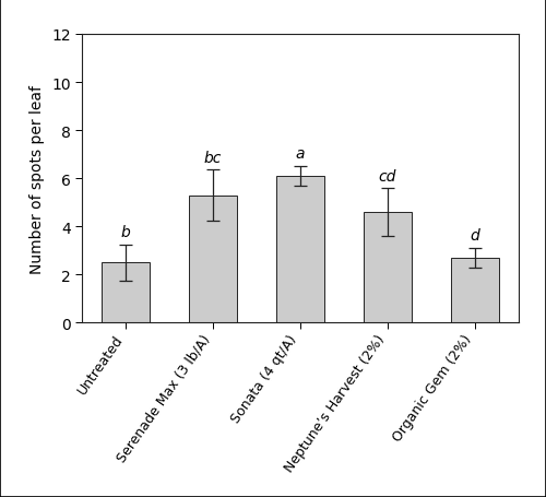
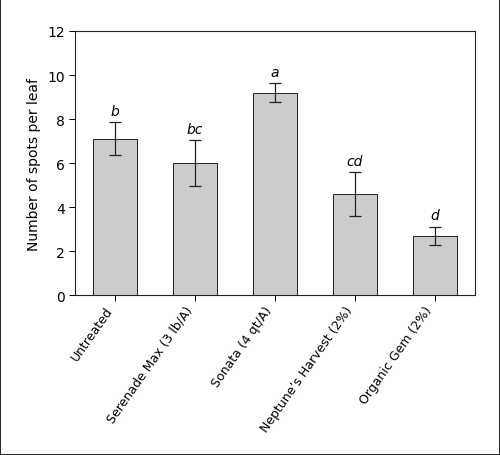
Untreated: 2.5 -> 7.1
Serenade Max (3 lb/A): 5.3 -> 6.0
Sonata (4 qt/A): 6.1 -> 9.2
